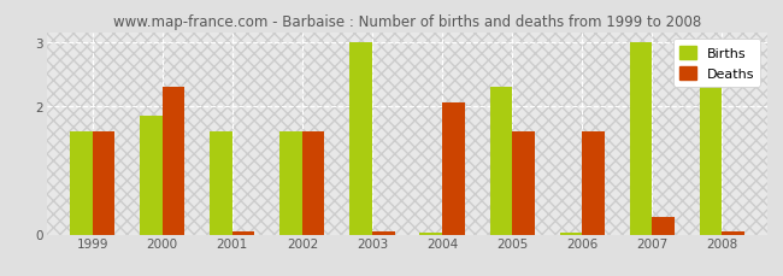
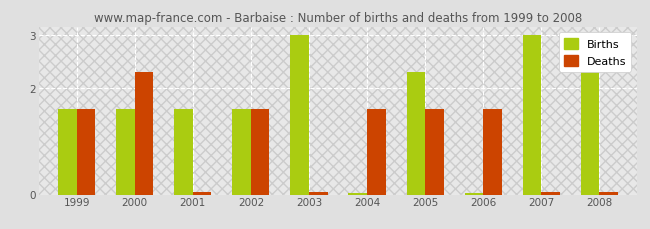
Births/2000: 1.84 -> 1.60
Deaths/2004: 2.06 -> 1.60
Deaths/2007: 0.28 -> 0.05
